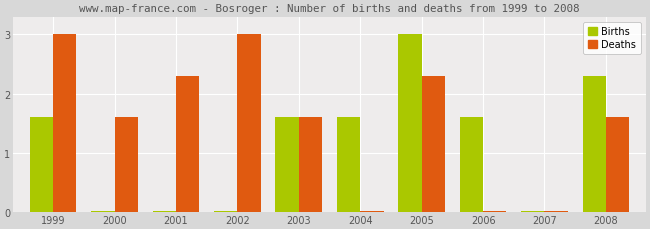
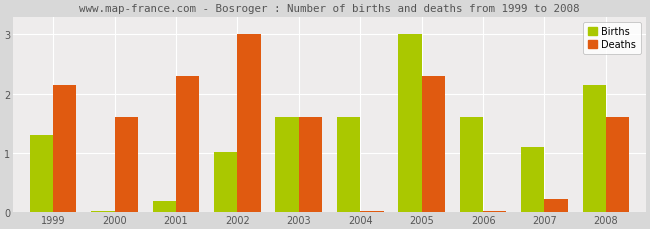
Births/1999: 1.60 -> 1.30
Deaths/1999: 3.00 -> 2.14
Births/2001: 0.02 -> 0.18
Births/2002: 0.02 -> 1.02
Births/2007: 0.02 -> 1.10
Deaths/2007: 0.02 -> 0.22
Births/2008: 2.30 -> 2.14
